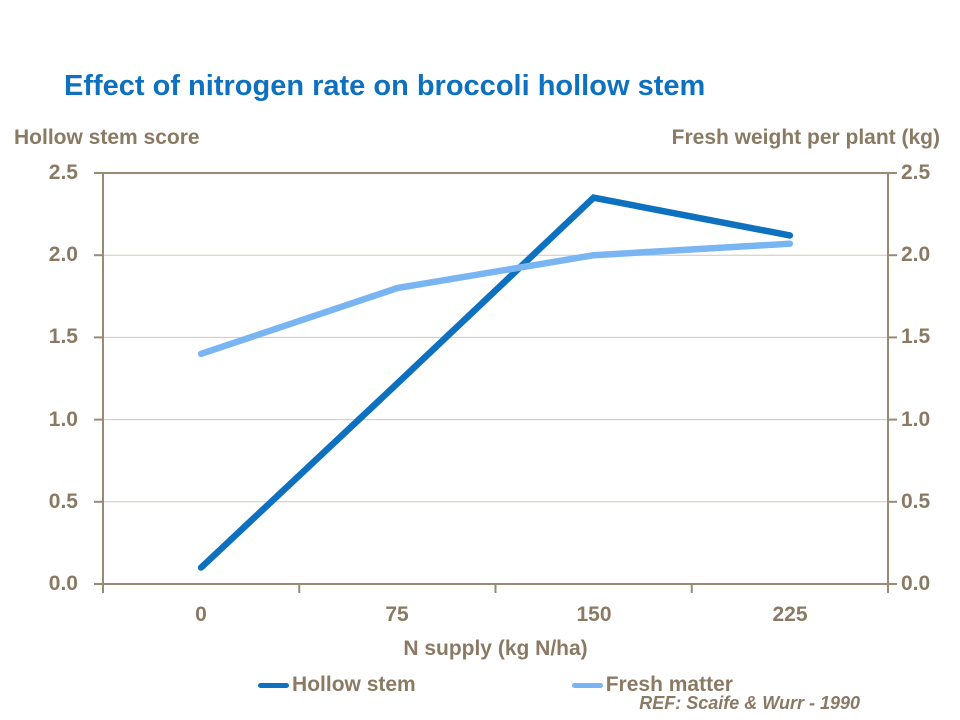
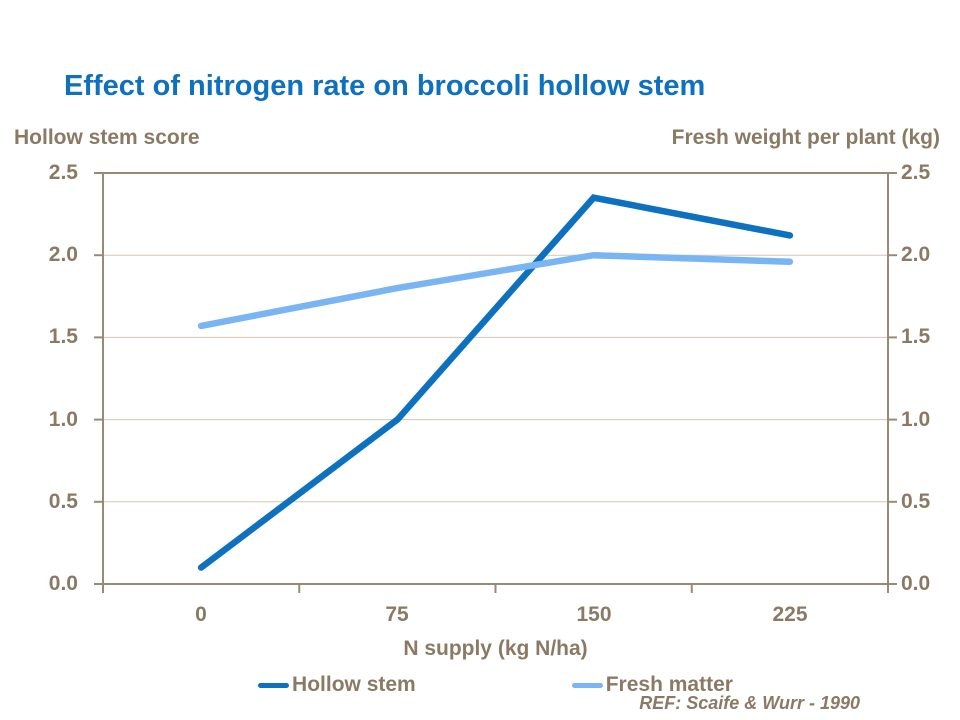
Fresh matter/0: 1.40 -> 1.57
Hollow stem/75: 1.22 -> 1.00
Fresh matter/225: 2.07 -> 1.96
